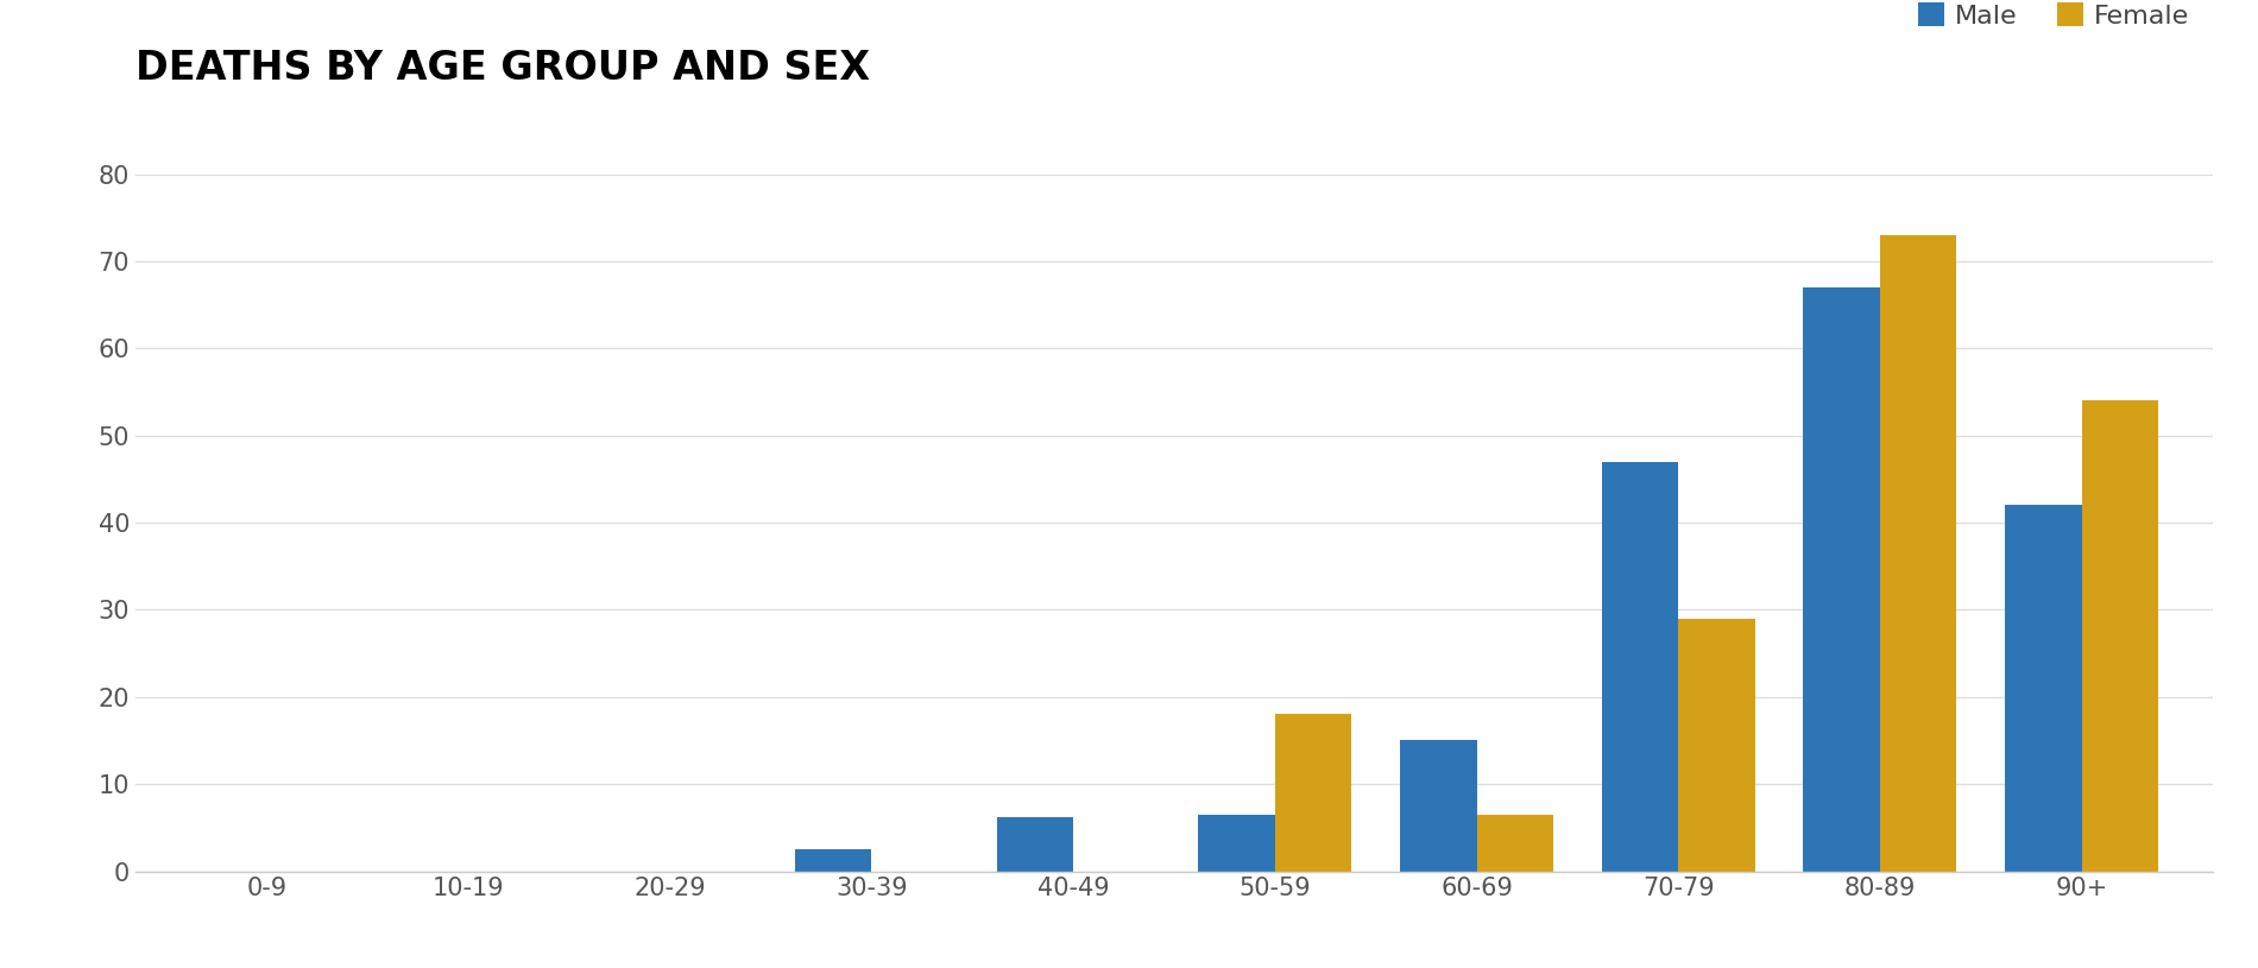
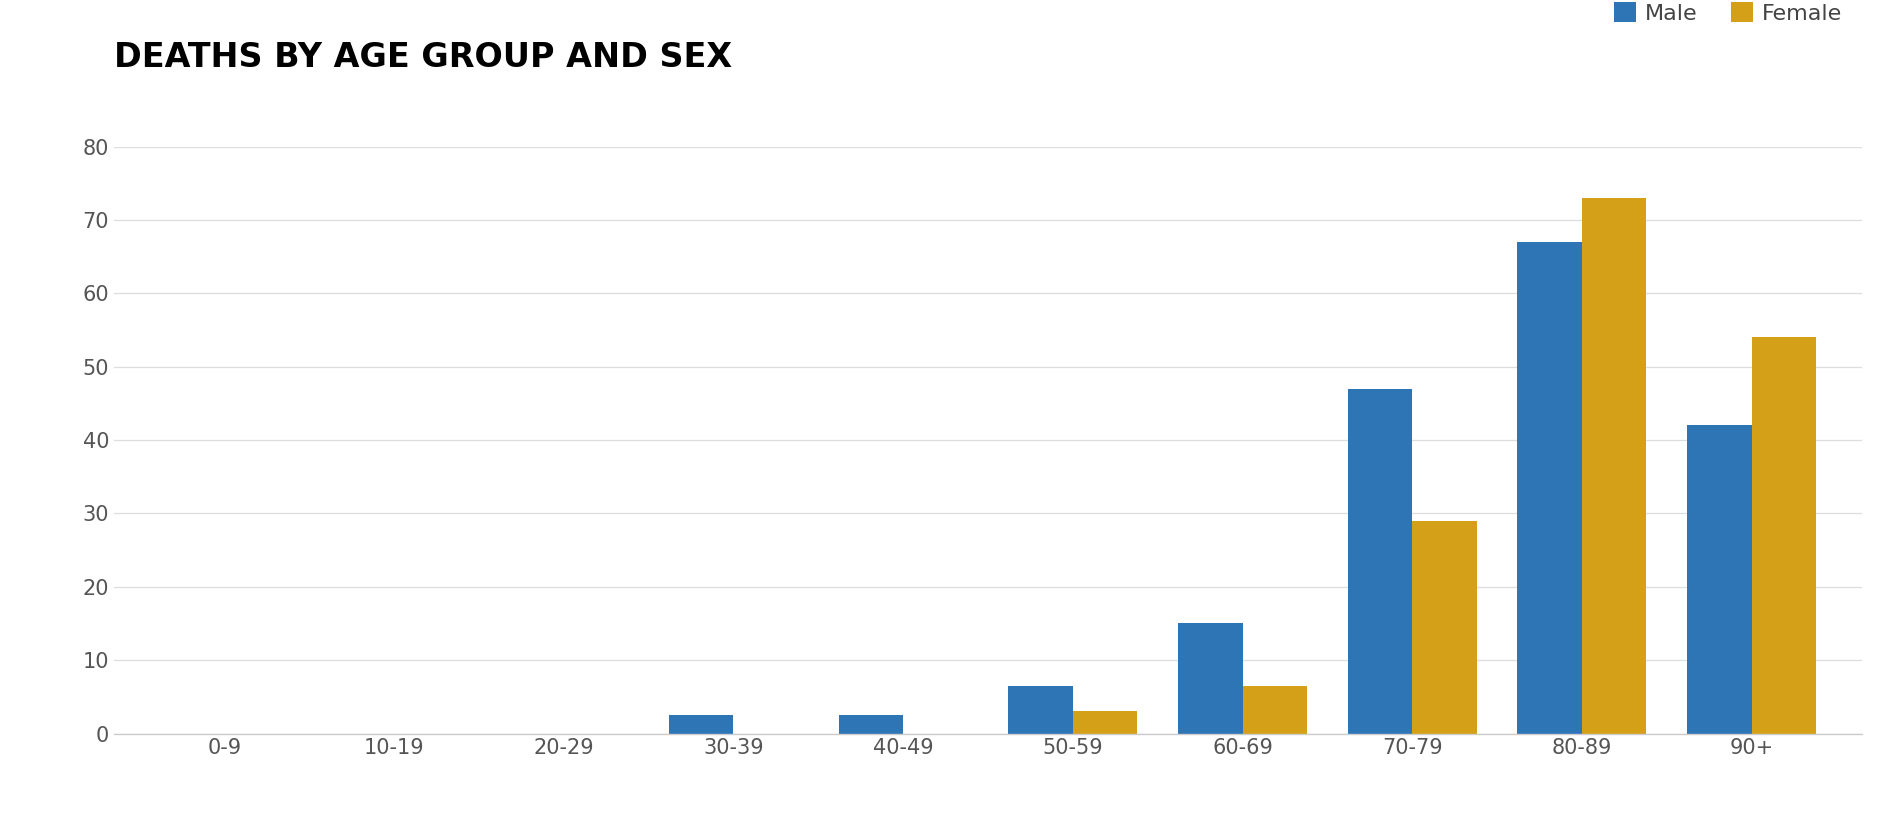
Male/40-49: 6.2 -> 2.5
Female/50-59: 18.0 -> 3.0
